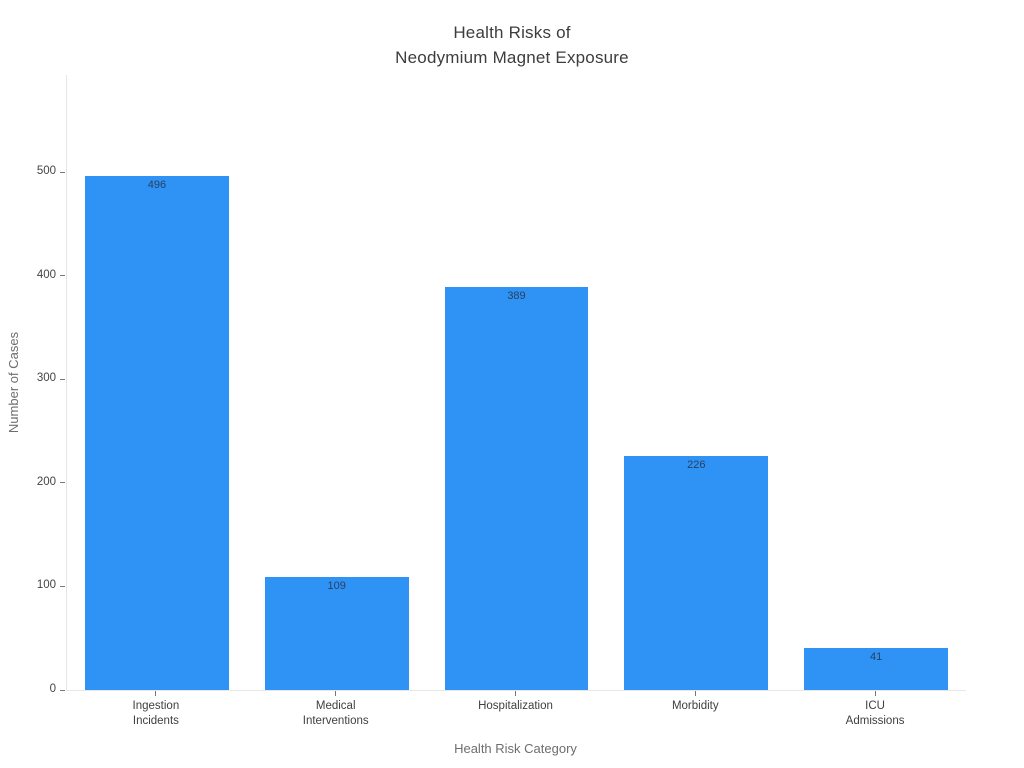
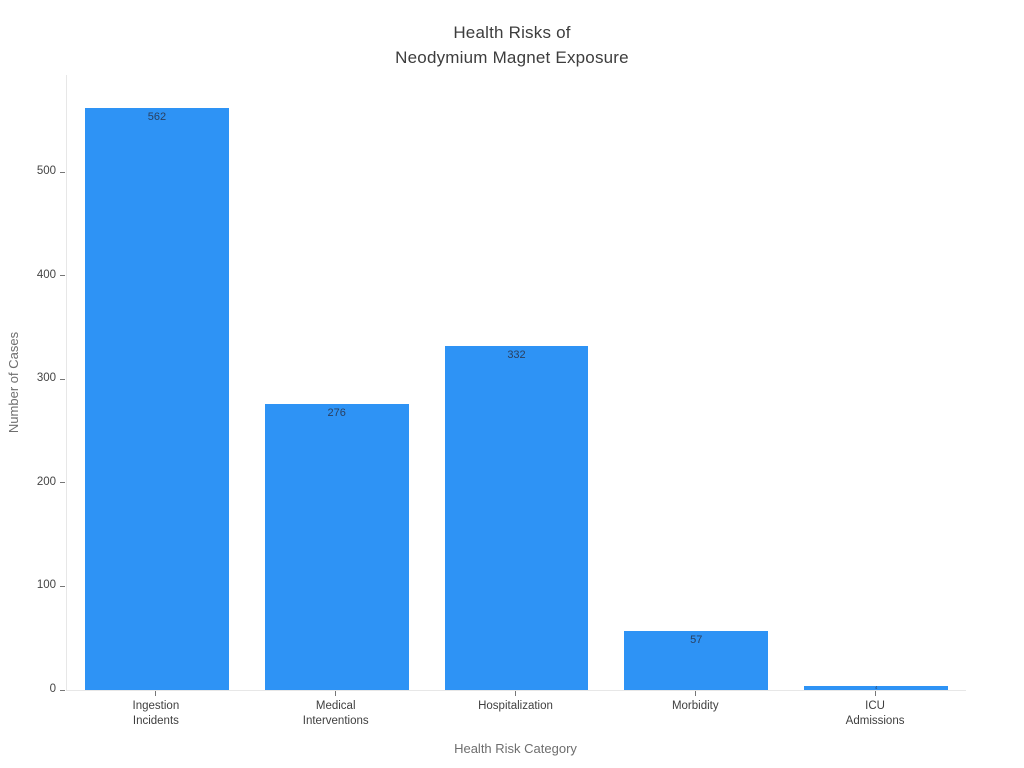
Ingestion Incidents: 496 -> 562
Medical Interventions: 109 -> 276
Hospitalization: 389 -> 332
Morbidity: 226 -> 57
ICU Admissions: 41 -> 4
